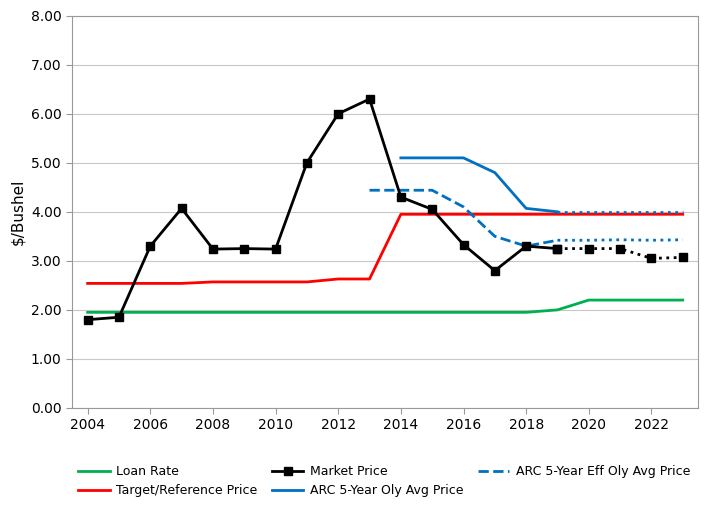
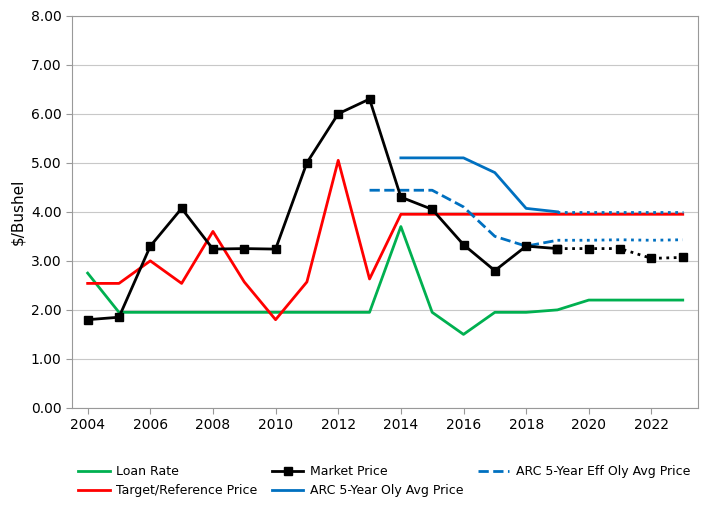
Loan Rate/2004: 1.95 -> 2.75
Target/Reference Price/2006: 2.54 -> 3.00
Target/Reference Price/2008: 2.57 -> 3.60
Target/Reference Price/2010: 2.57 -> 1.80
Target/Reference Price/2012: 2.63 -> 5.05
Loan Rate/2014: 1.95 -> 3.70
Loan Rate/2016: 1.95 -> 1.50
